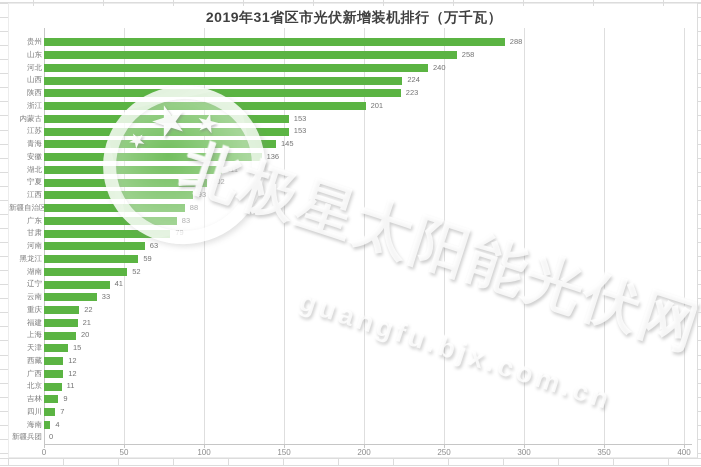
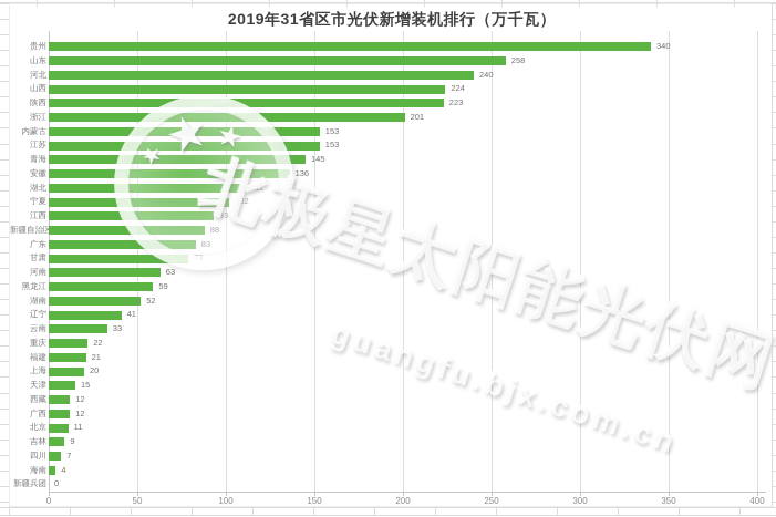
贵州: 288 -> 340
